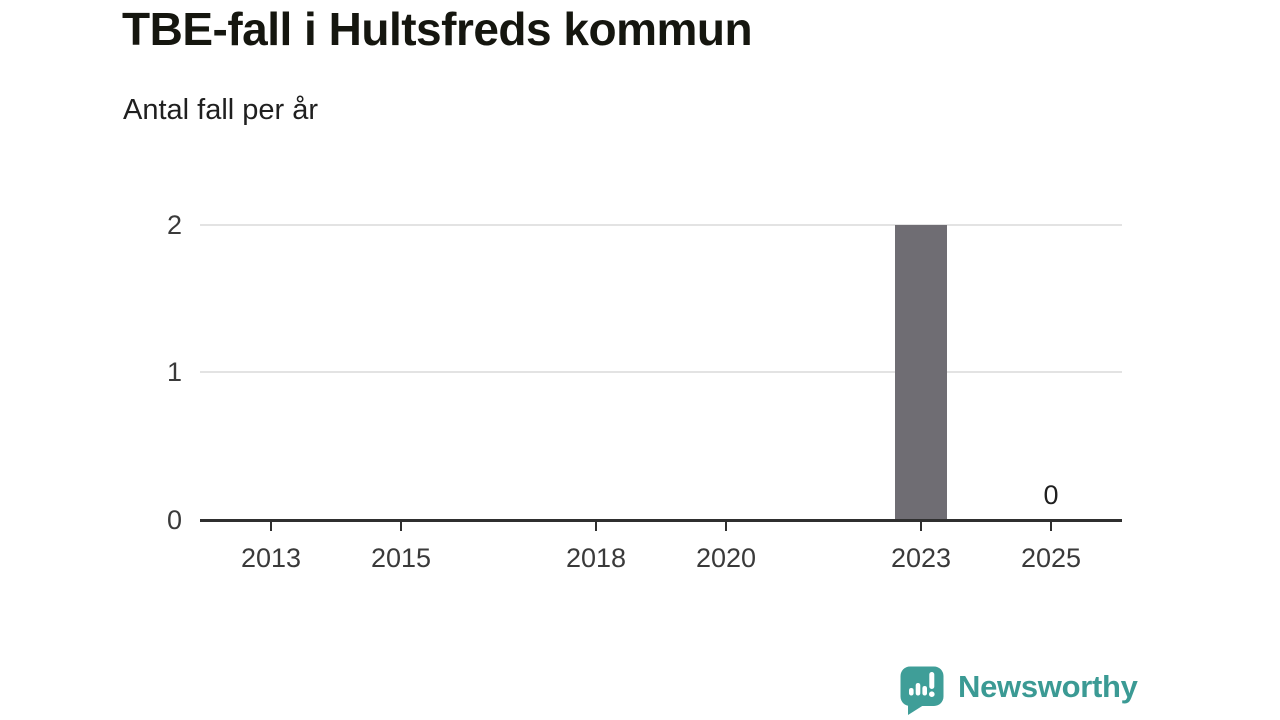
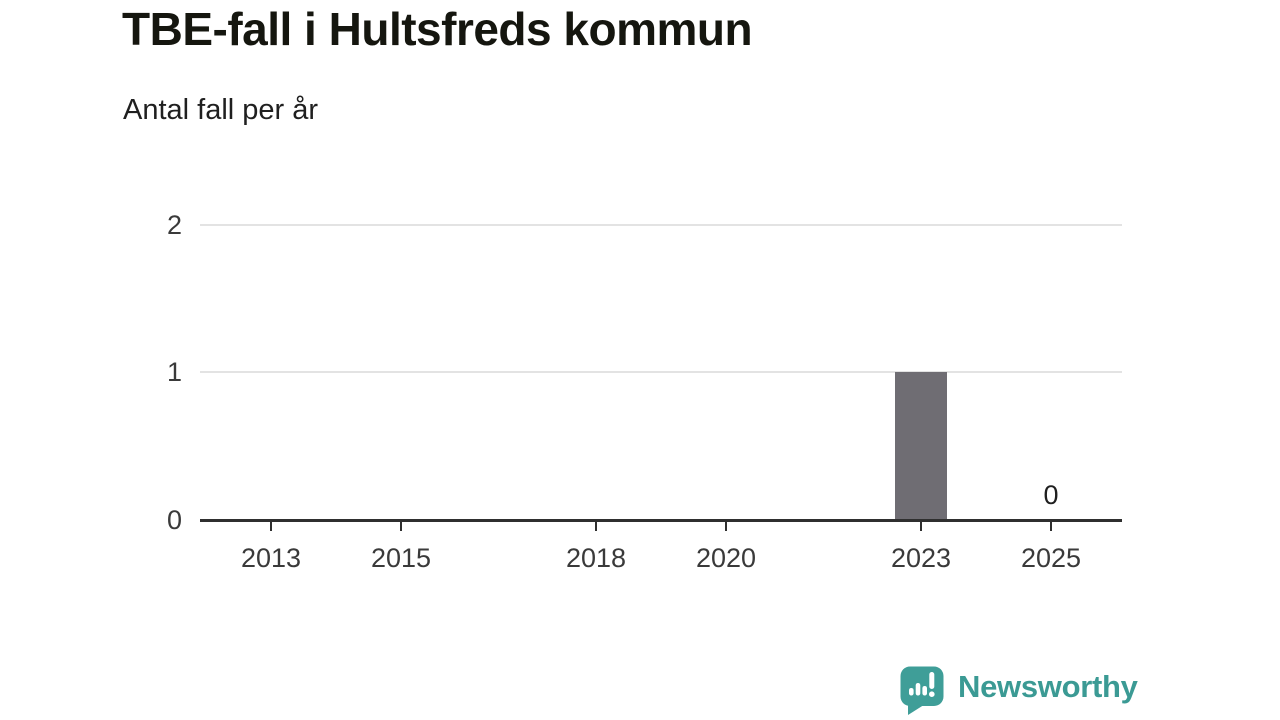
2023: 2 -> 1
